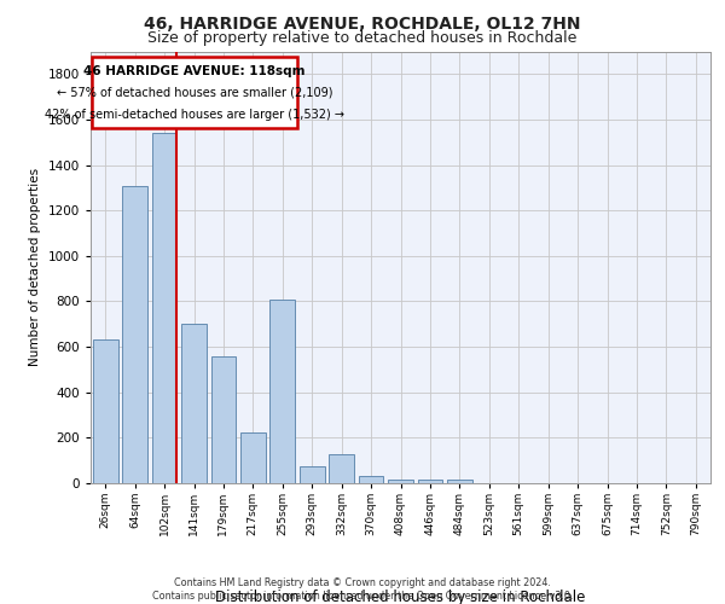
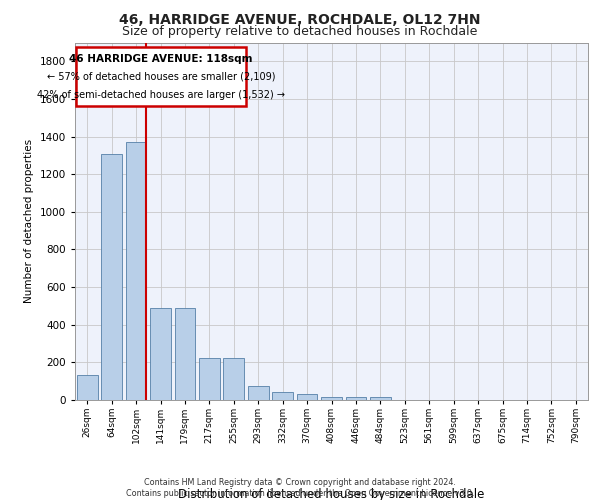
26sqm: 630 -> 140
102sqm: 1540 -> 1370
141sqm: 700 -> 490
179sqm: 560 -> 490
255sqm: 810 -> 220
332sqm: 130 -> 40
